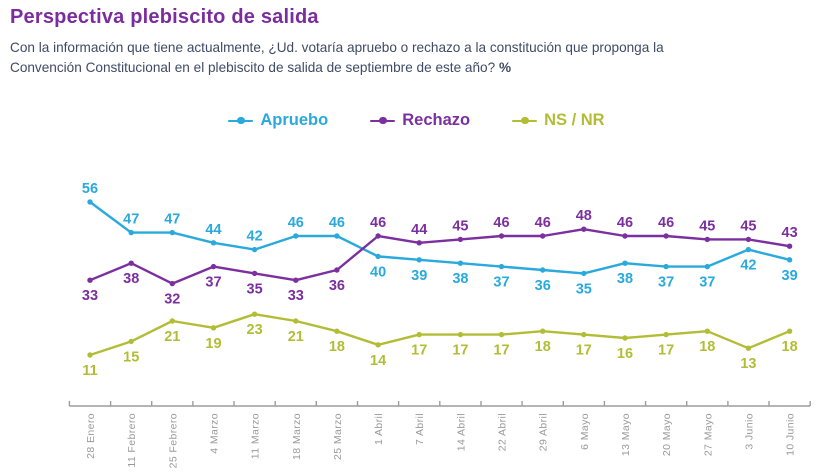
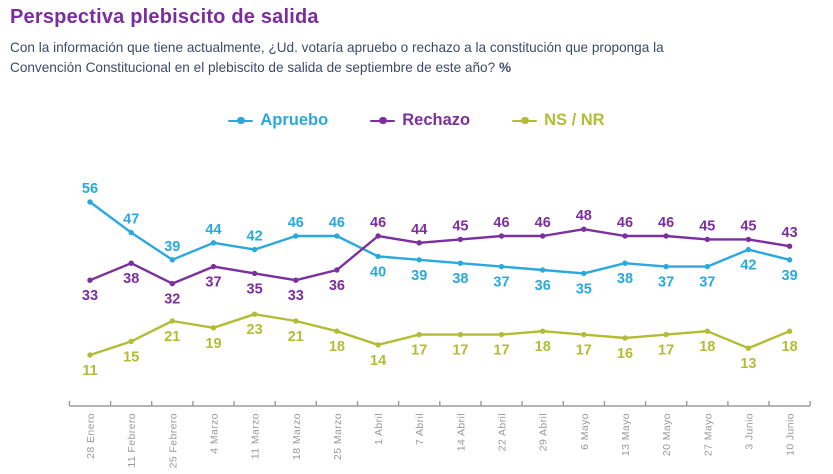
Apruebo/25 Febrero: 47 -> 39
